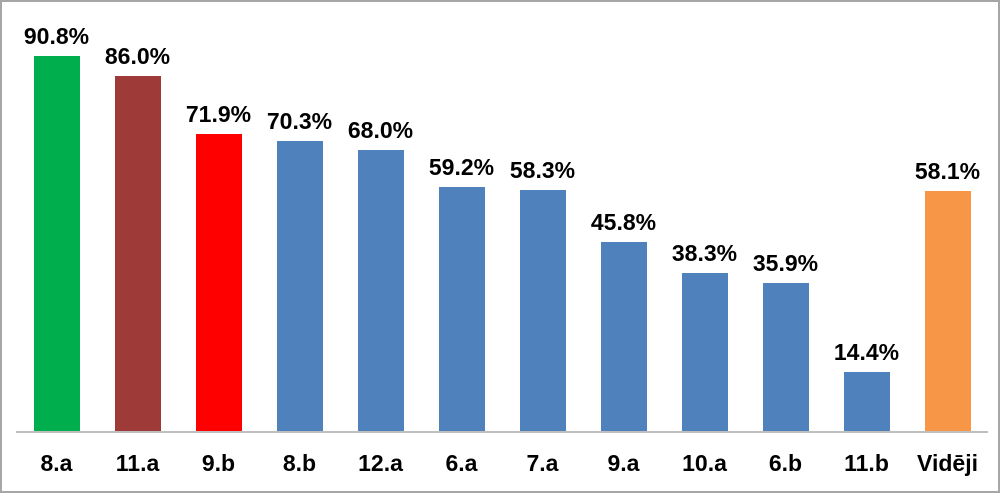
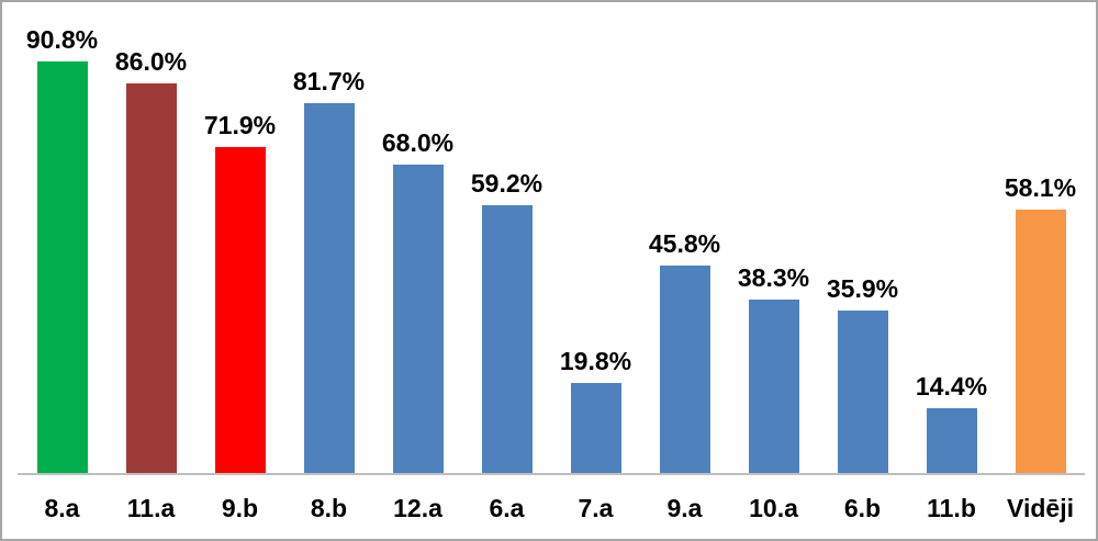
8.b: 70.3% -> 81.7%
7.a: 58.3% -> 19.8%
